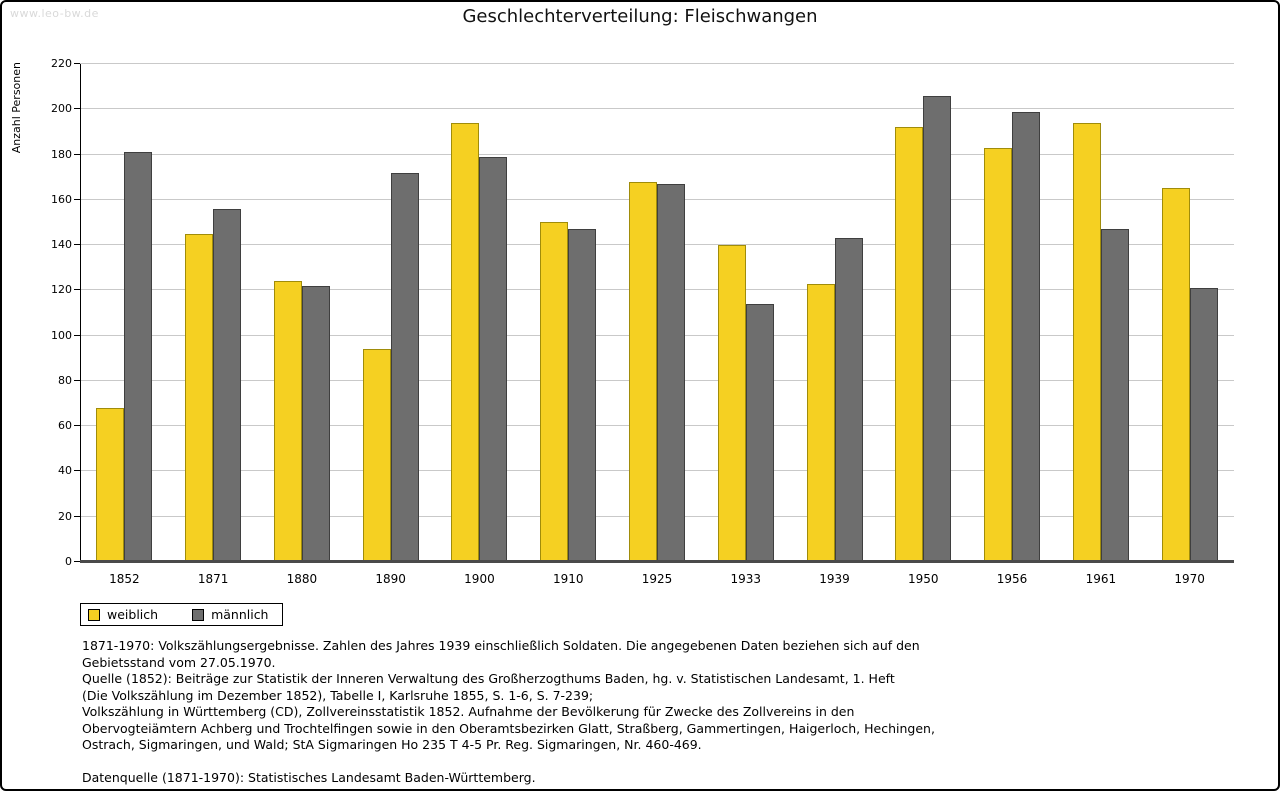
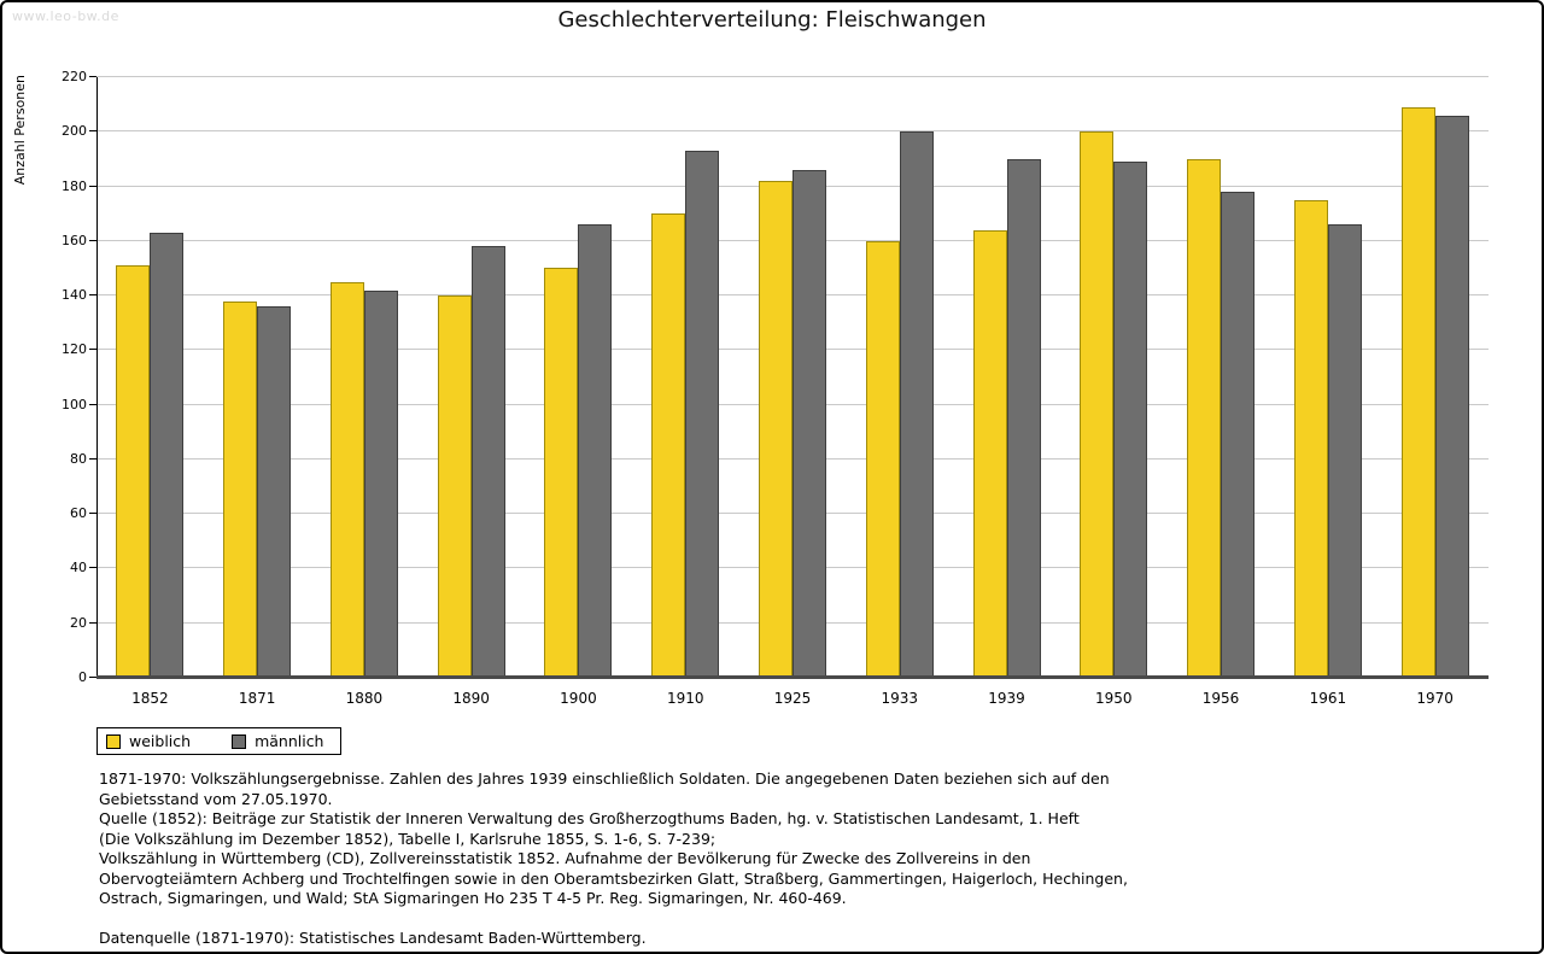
weiblich/1852: 68 -> 151
männlich/1852: 181 -> 163
weiblich/1871: 145 -> 138
männlich/1871: 156 -> 136
weiblich/1880: 124 -> 145
männlich/1880: 122 -> 142
weiblich/1890: 94 -> 140
männlich/1890: 172 -> 158
weiblich/1900: 194 -> 150
männlich/1900: 179 -> 166
weiblich/1910: 150 -> 170
männlich/1910: 147 -> 193
weiblich/1925: 168 -> 182
männlich/1925: 167 -> 186
weiblich/1933: 140 -> 160
männlich/1933: 114 -> 200
weiblich/1939: 123 -> 164
männlich/1939: 143 -> 190
weiblich/1950: 192 -> 200
männlich/1950: 206 -> 189
weiblich/1956: 183 -> 190
männlich/1956: 199 -> 178
weiblich/1961: 194 -> 175
männlich/1961: 147 -> 166
weiblich/1970: 165 -> 209
männlich/1970: 121 -> 206
